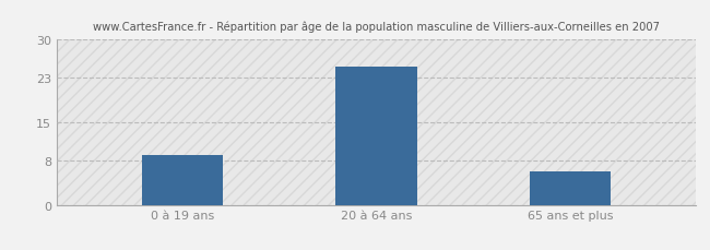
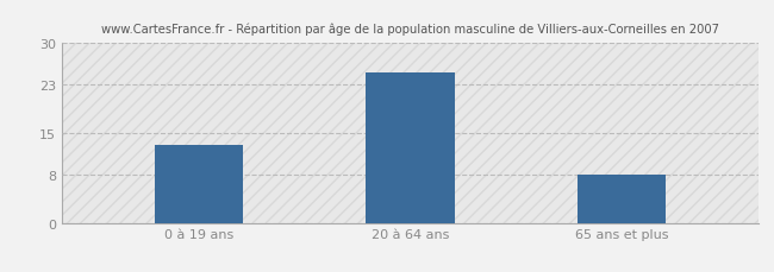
0 à 19 ans: 9 -> 13
65 ans et plus: 6 -> 8
